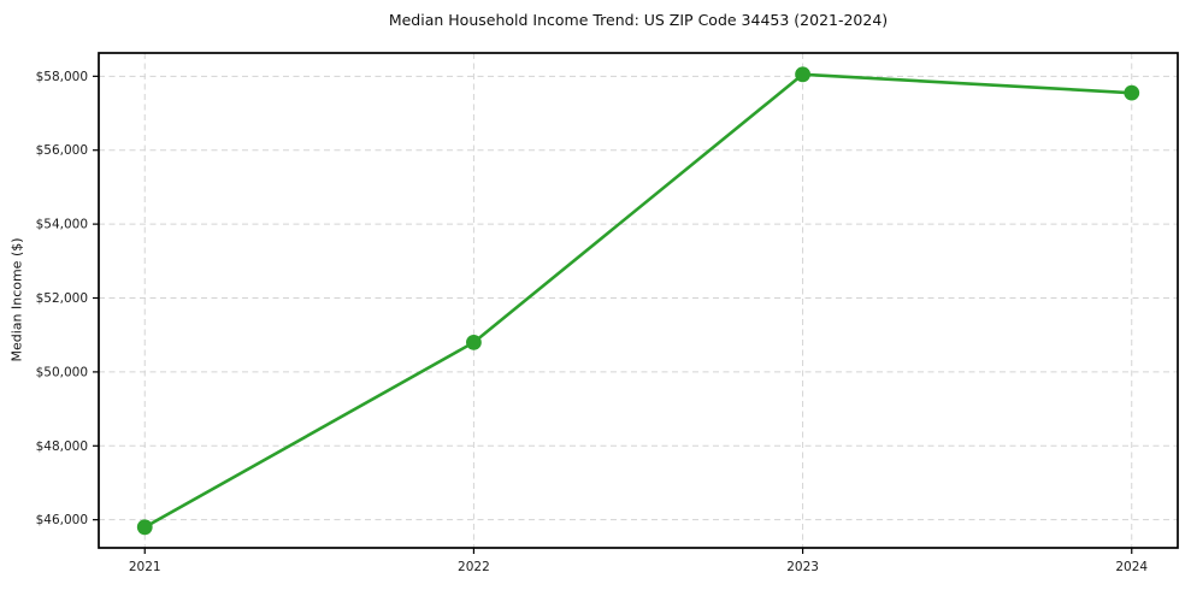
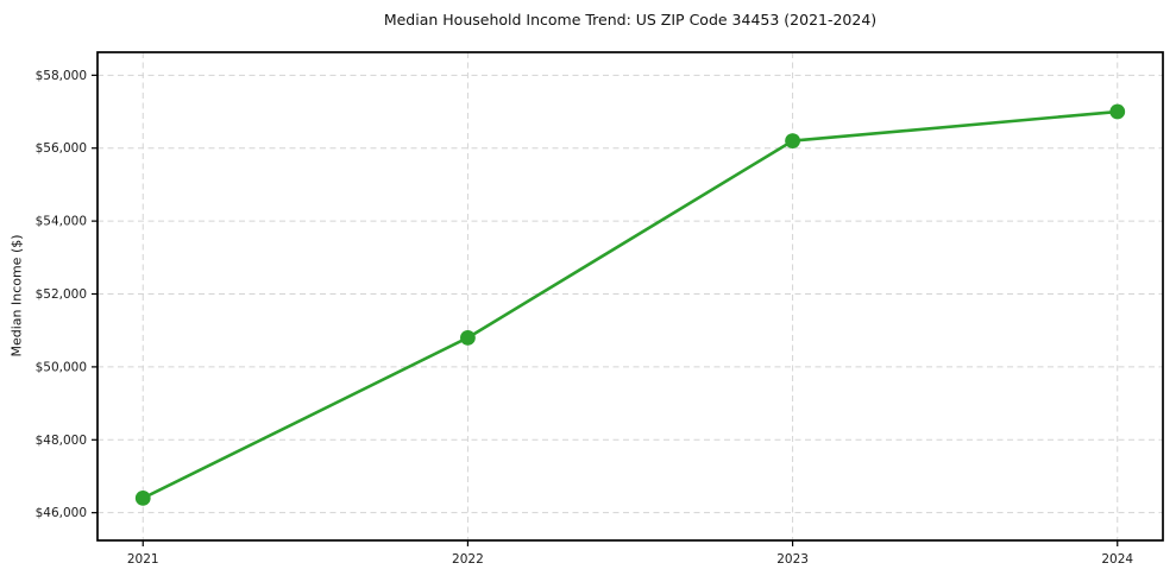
2021: $45800 -> $46400
2023: $58000 -> $56200
2024: $57600 -> $57000
